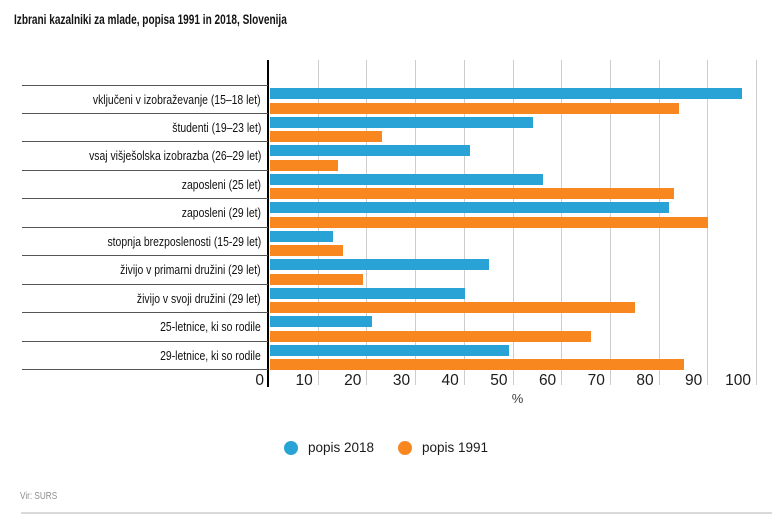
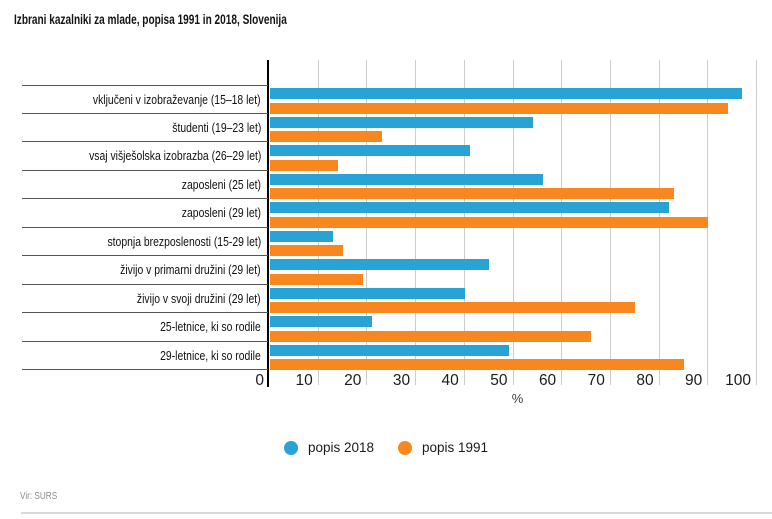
popis 1991/vključeni v izobraževanje (15–18 let): 84 -> 94
